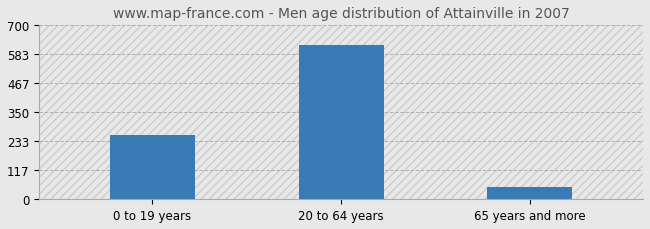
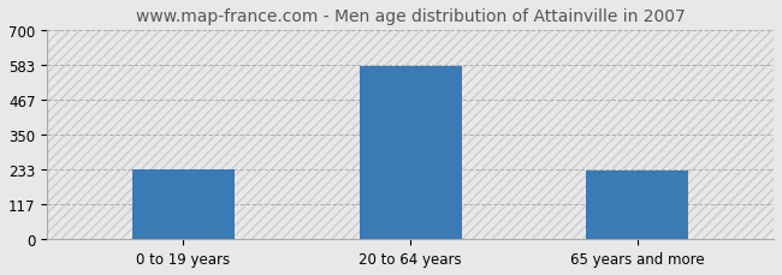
0 to 19 years: 260 -> 235
20 to 64 years: 622 -> 580
65 years and more: 50 -> 230
